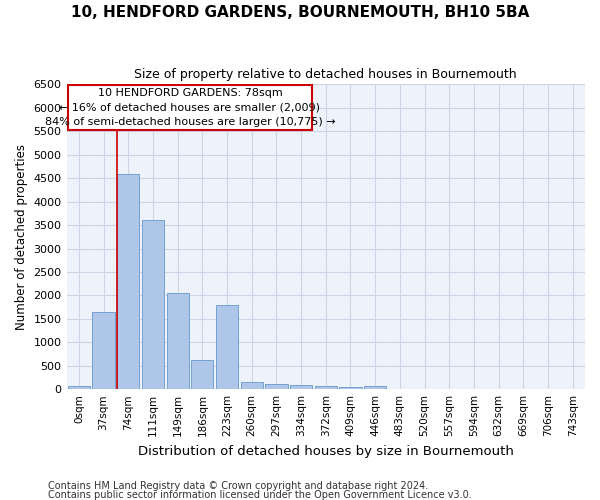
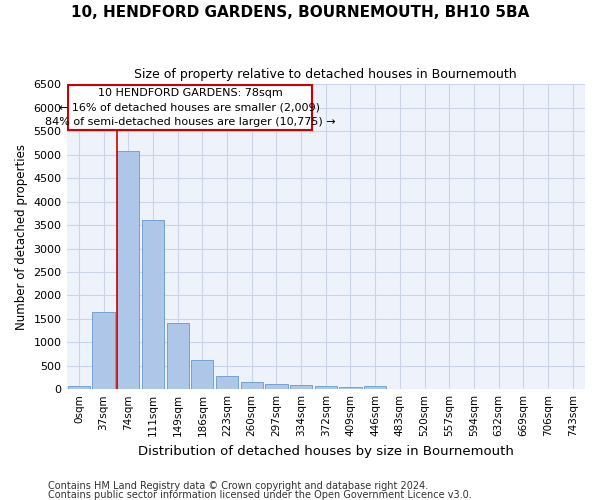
74sqm: 4600 -> 5080
149sqm: 2050 -> 1420
223sqm: 1800 -> 290
